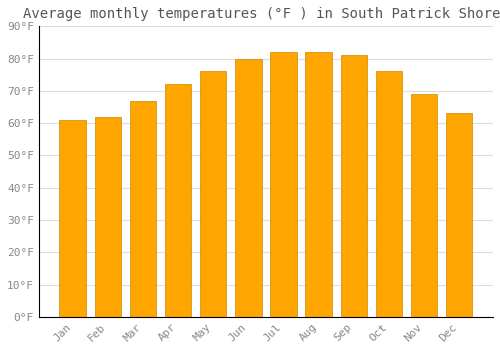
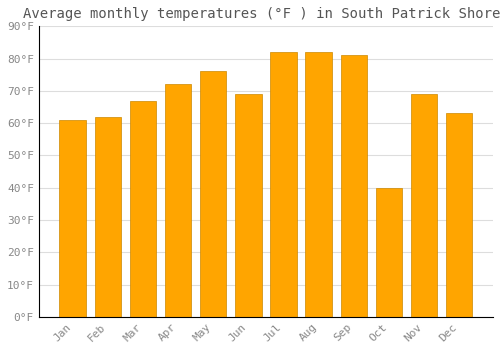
Jun: 80°F -> 69°F
Oct: 76°F -> 40°F
